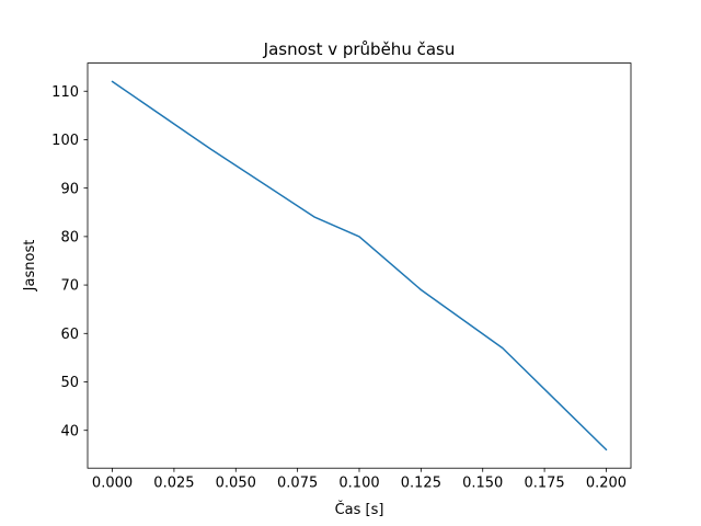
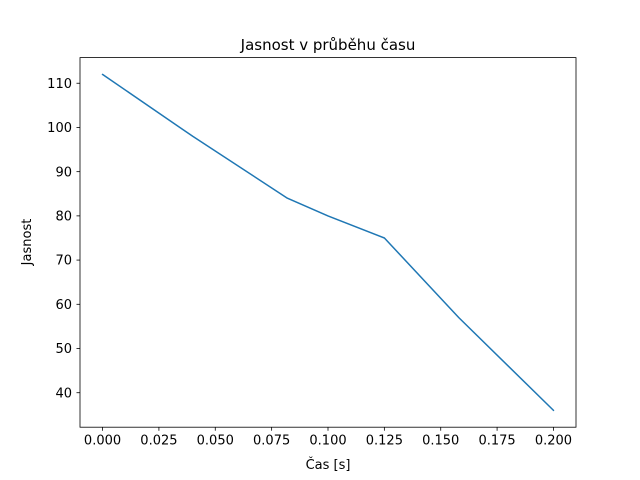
0.125: 69 -> 75
